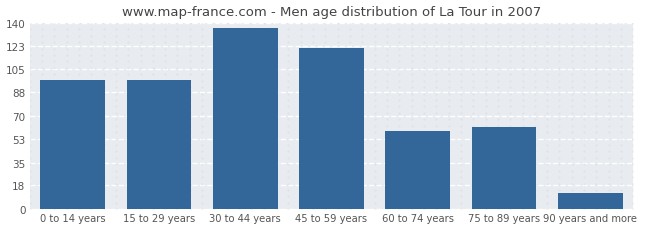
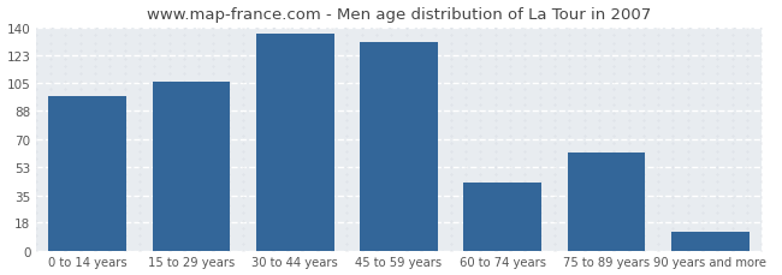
15 to 29 years: 97 -> 106
45 to 59 years: 121 -> 131
60 to 74 years: 59 -> 43
